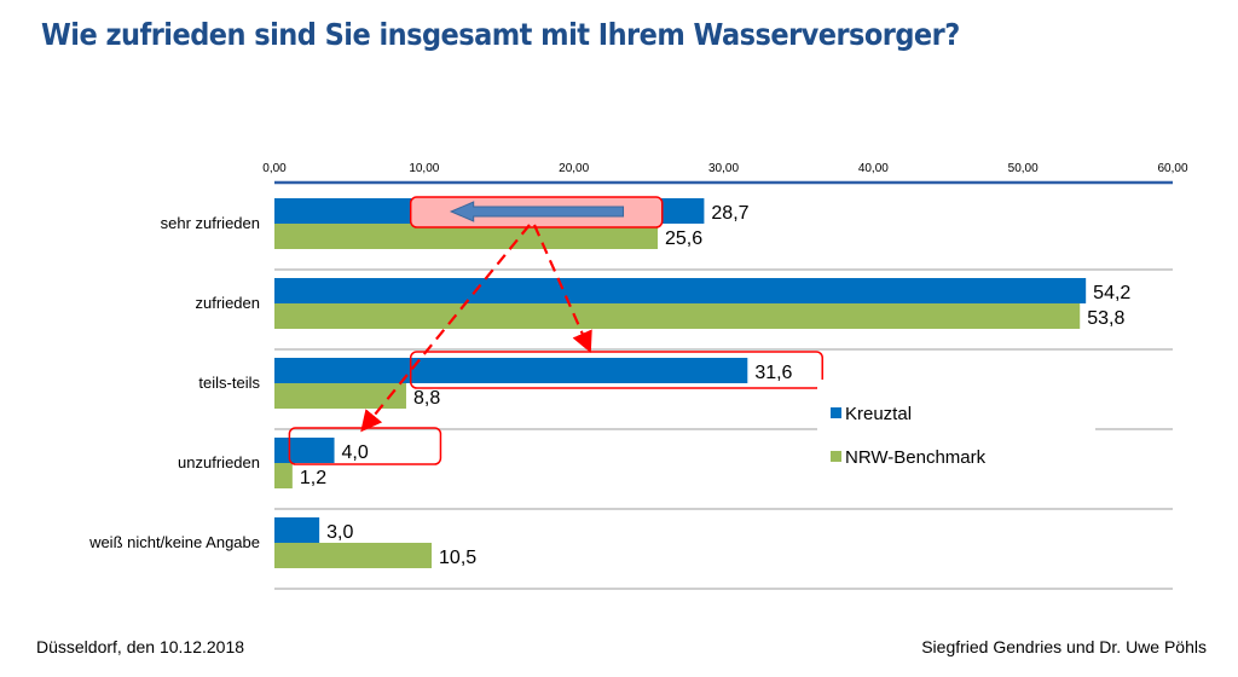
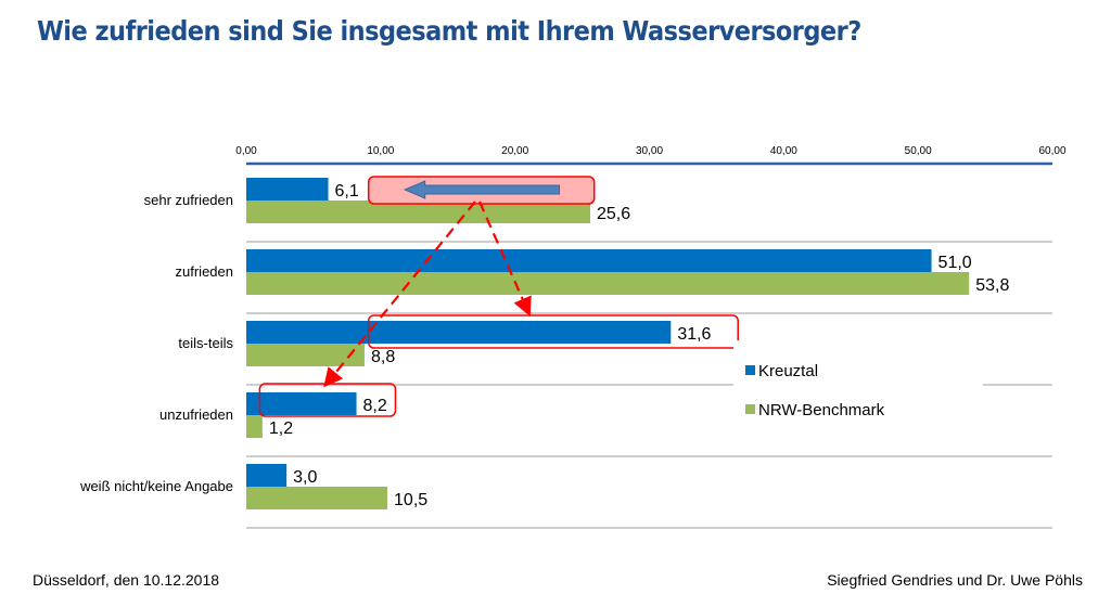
Kreuztal/sehr zufrieden: 28,7 -> 6,1
Kreuztal/zufrieden: 54,2 -> 51,0
Kreuztal/unzufrieden: 4,0 -> 8,2
